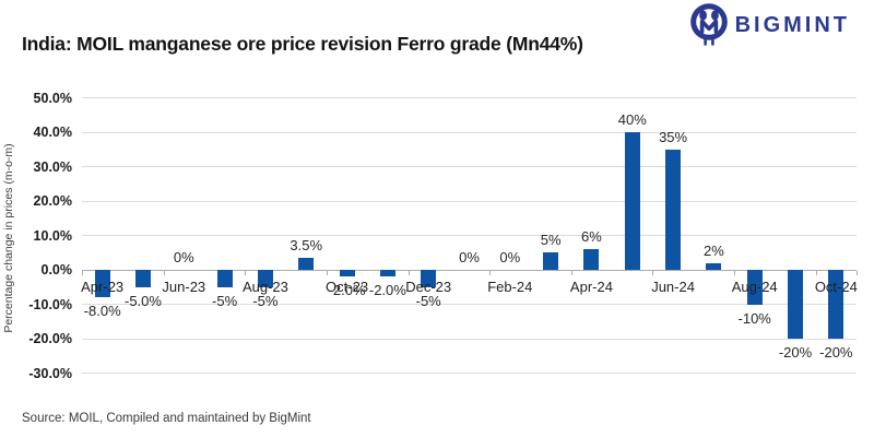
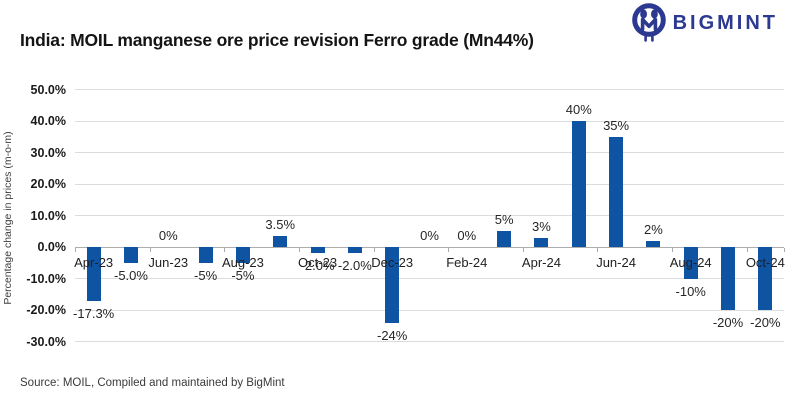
Apr-23: -8.0% -> -17.3%
Dec-23: -5% -> -24%
Apr-24: 6% -> 3%
